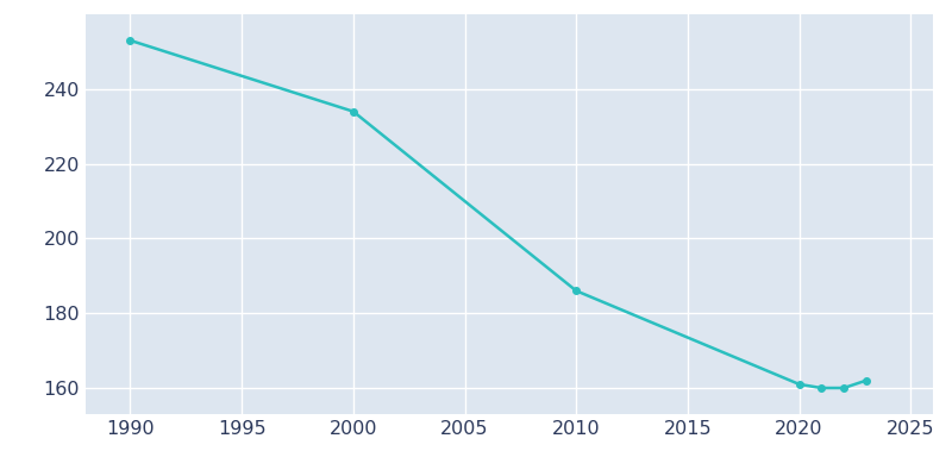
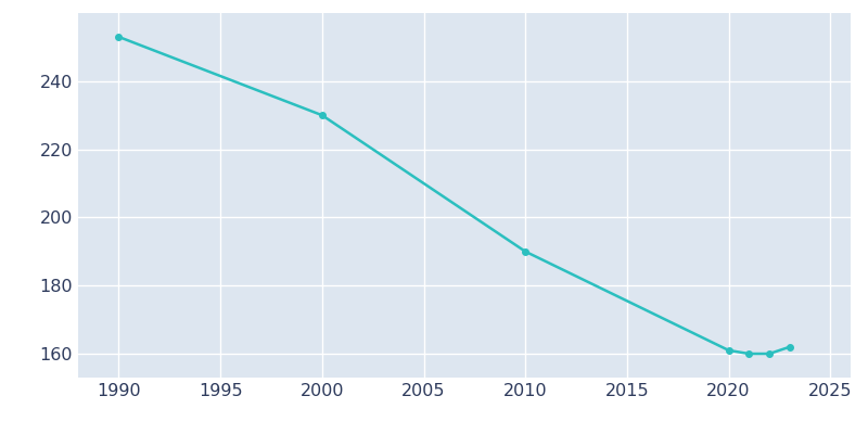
2000: 234 -> 230
2010: 186 -> 190
